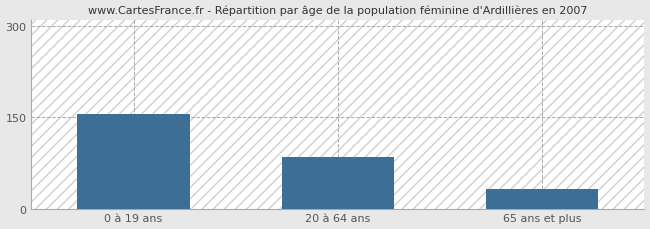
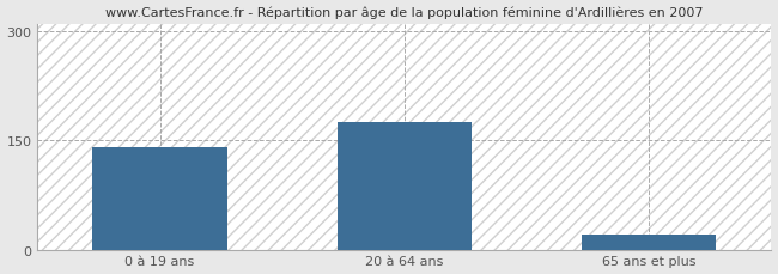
0 à 19 ans: 156 -> 140
20 à 64 ans: 84 -> 175
65 ans et plus: 32 -> 20
